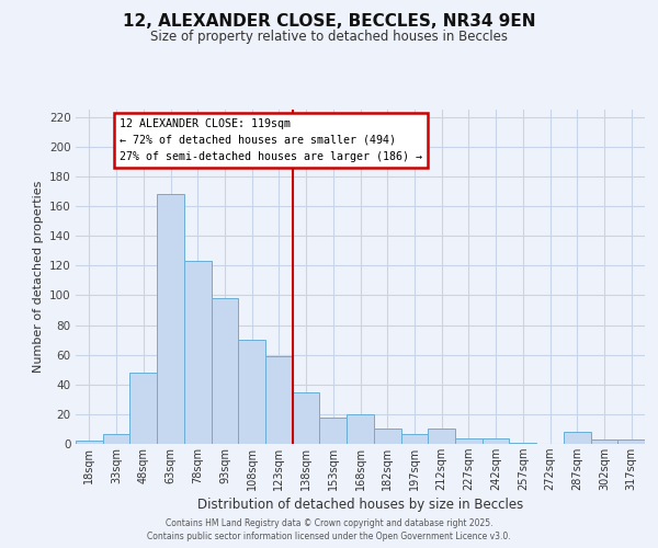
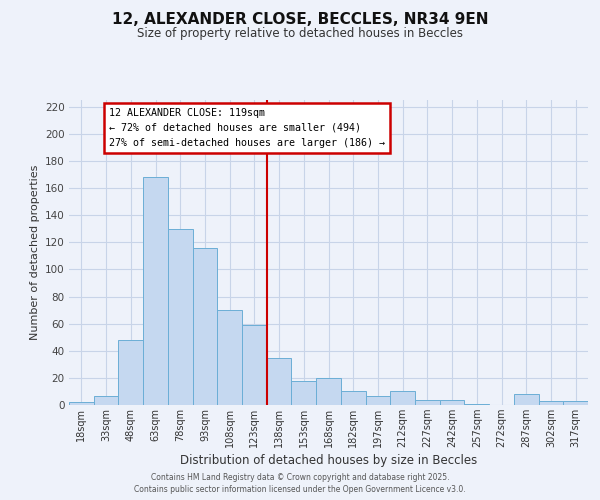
78sqm: 123 -> 130
93sqm: 98 -> 116
